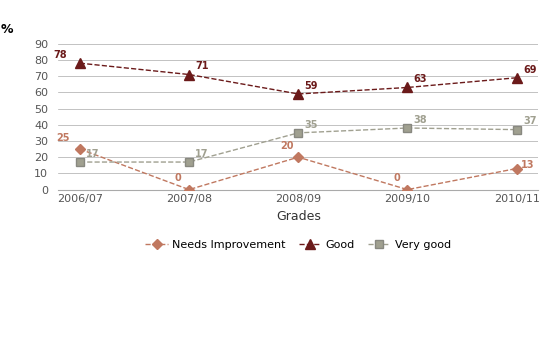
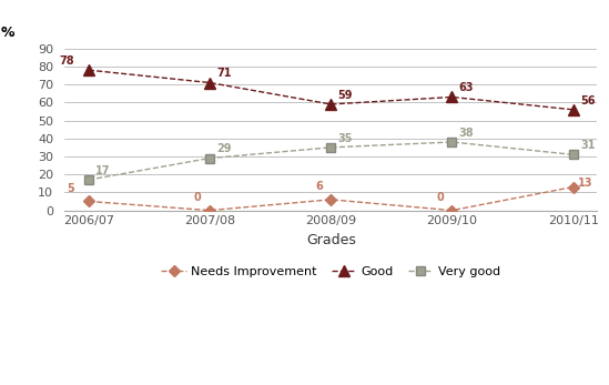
Needs Improvement/2006/07: 25 -> 5
Very good/2007/08: 17 -> 29
Needs Improvement/2008/09: 20 -> 6
Good/2010/11: 69 -> 56
Very good/2010/11: 37 -> 31
